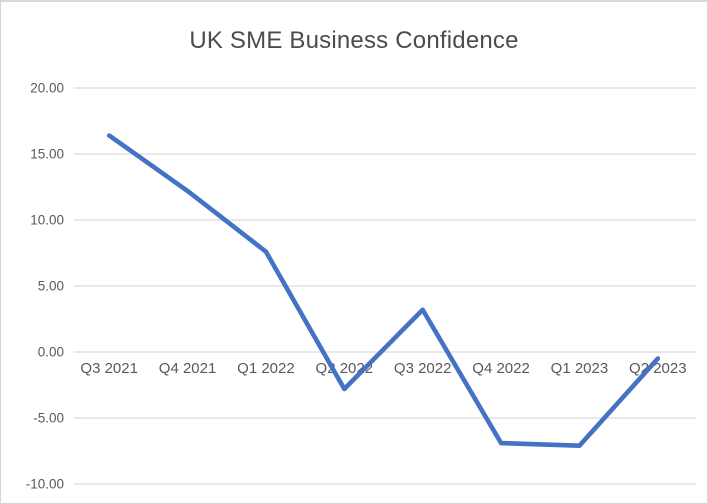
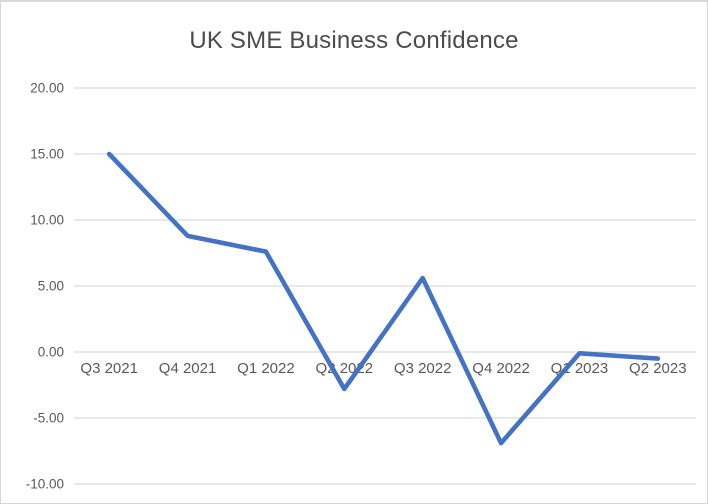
Q3 2021: 16.4 -> 15.0
Q4 2021: 12.2 -> 8.8
Q3 2022: 3.2 -> 5.6
Q1 2023: -7.1 -> -0.1
